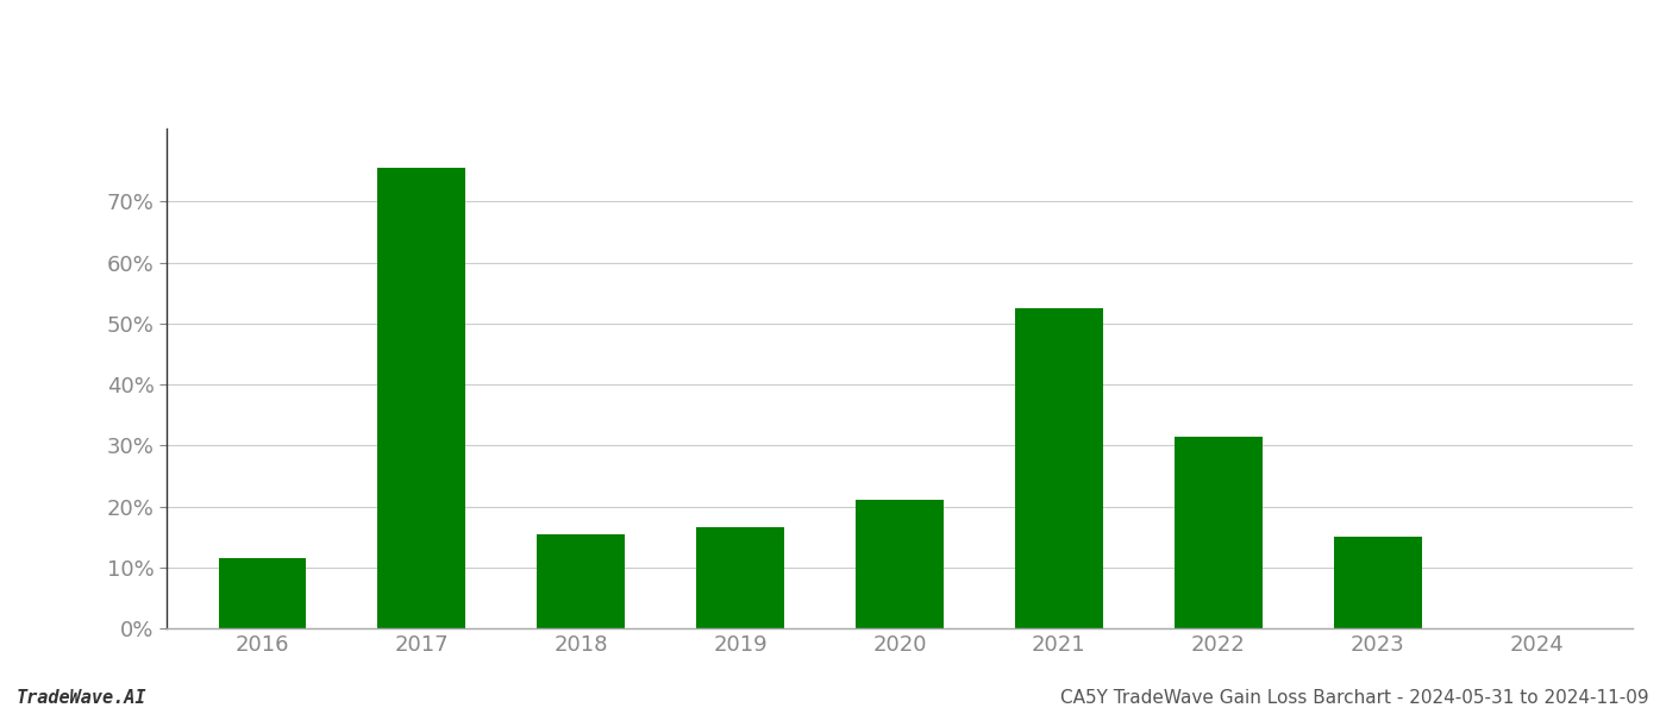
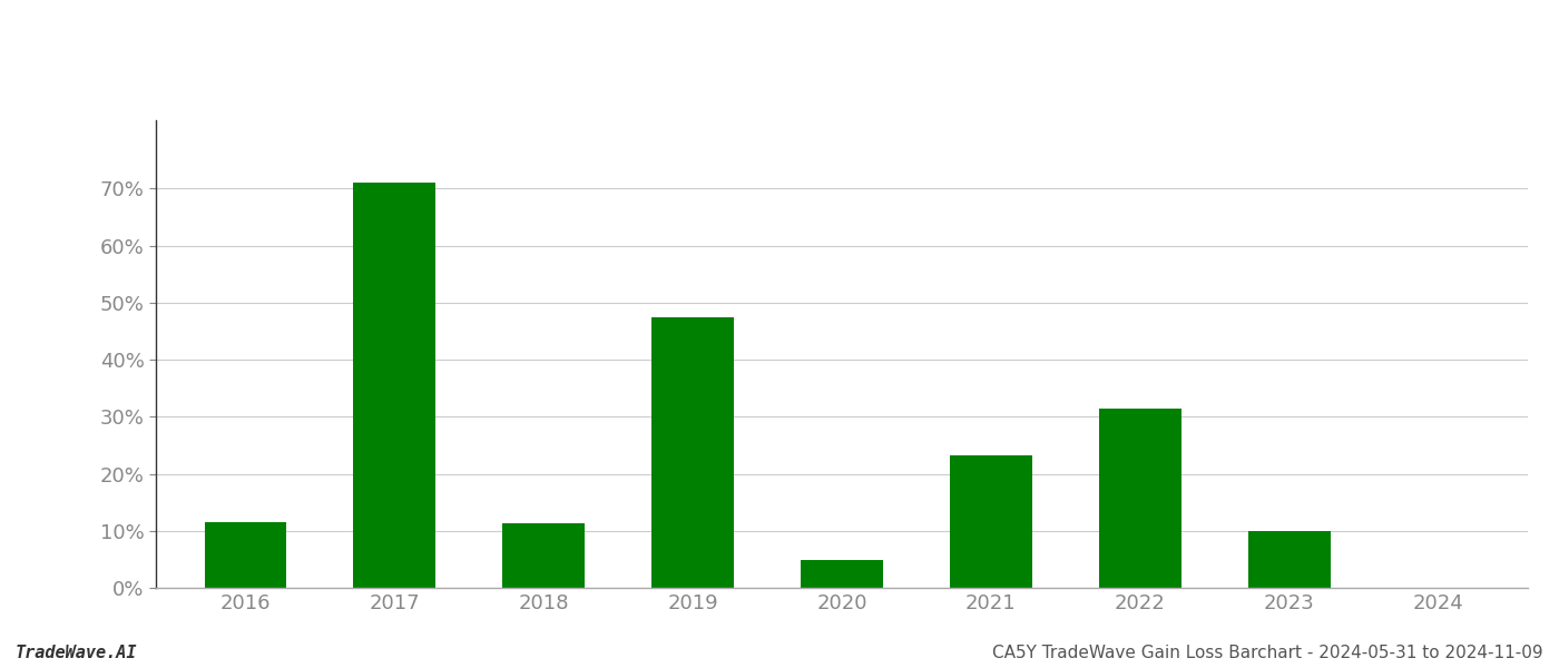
2017: 75.5% -> 71.0%
2018: 15.5% -> 11.4%
2019: 16.5% -> 47.4%
2020: 21.0% -> 4.8%
2021: 52.5% -> 23.2%
2023: 15.0% -> 10.0%
